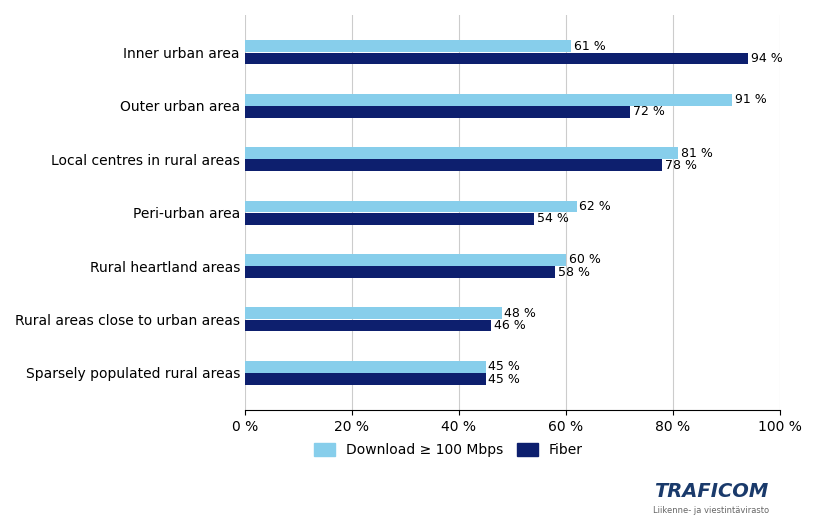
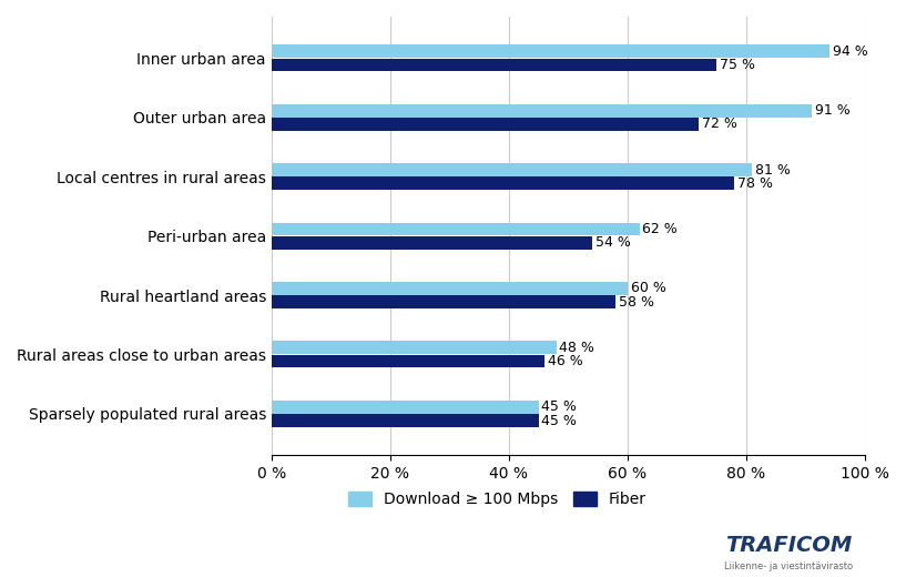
Download ≥ 100 Mbps/Inner urban area: 61 -> 94
Fiber/Inner urban area: 94 -> 75
